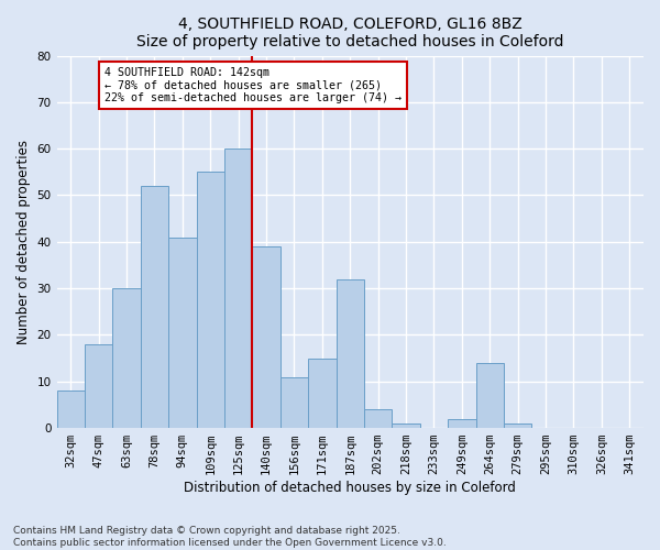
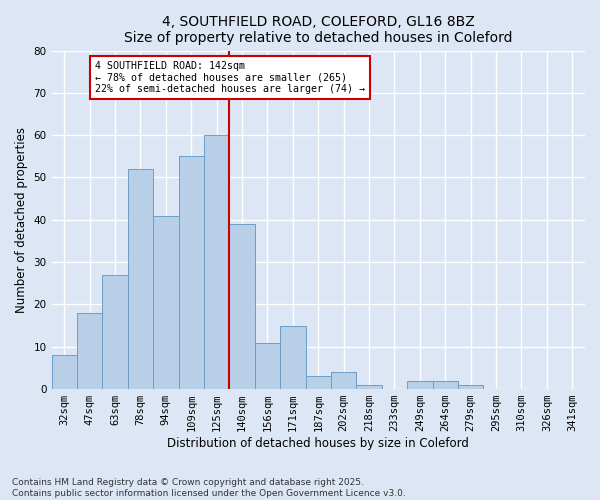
63sqm: 30 -> 27
187sqm: 32 -> 3
264sqm: 14 -> 2
